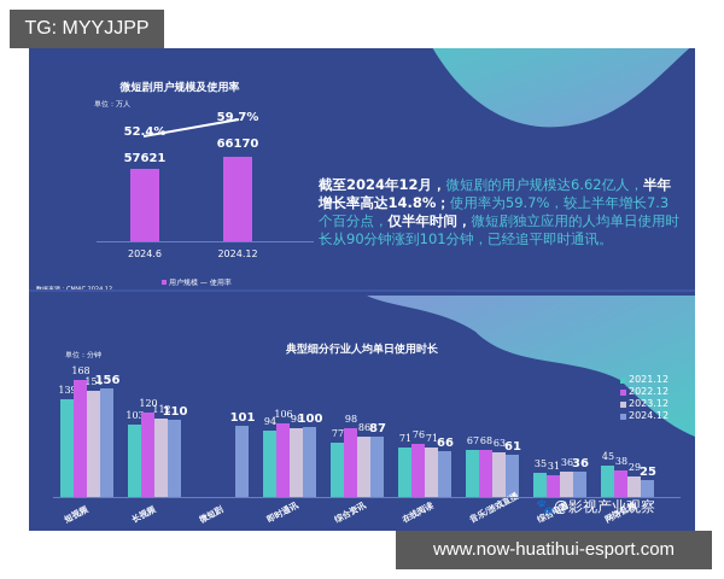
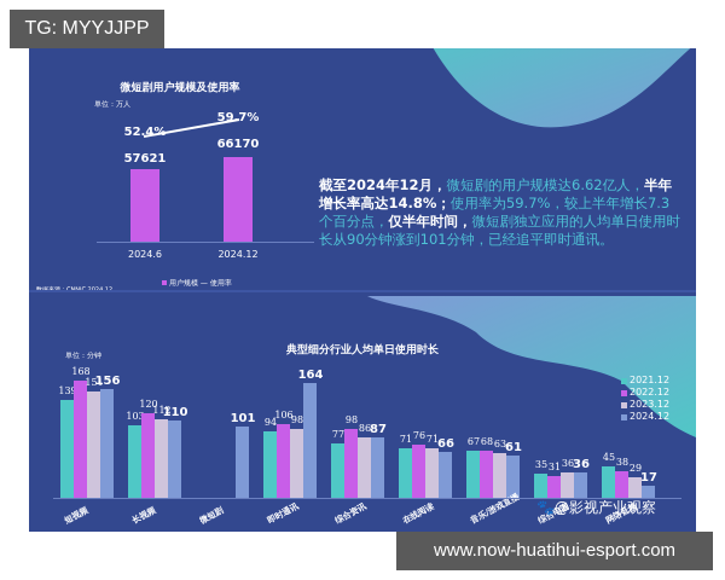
典型细分行业人均单日使用时长/2024.12/即时通讯: 100 -> 164
典型细分行业人均单日使用时长/2024.12/网络音频: 25 -> 17
